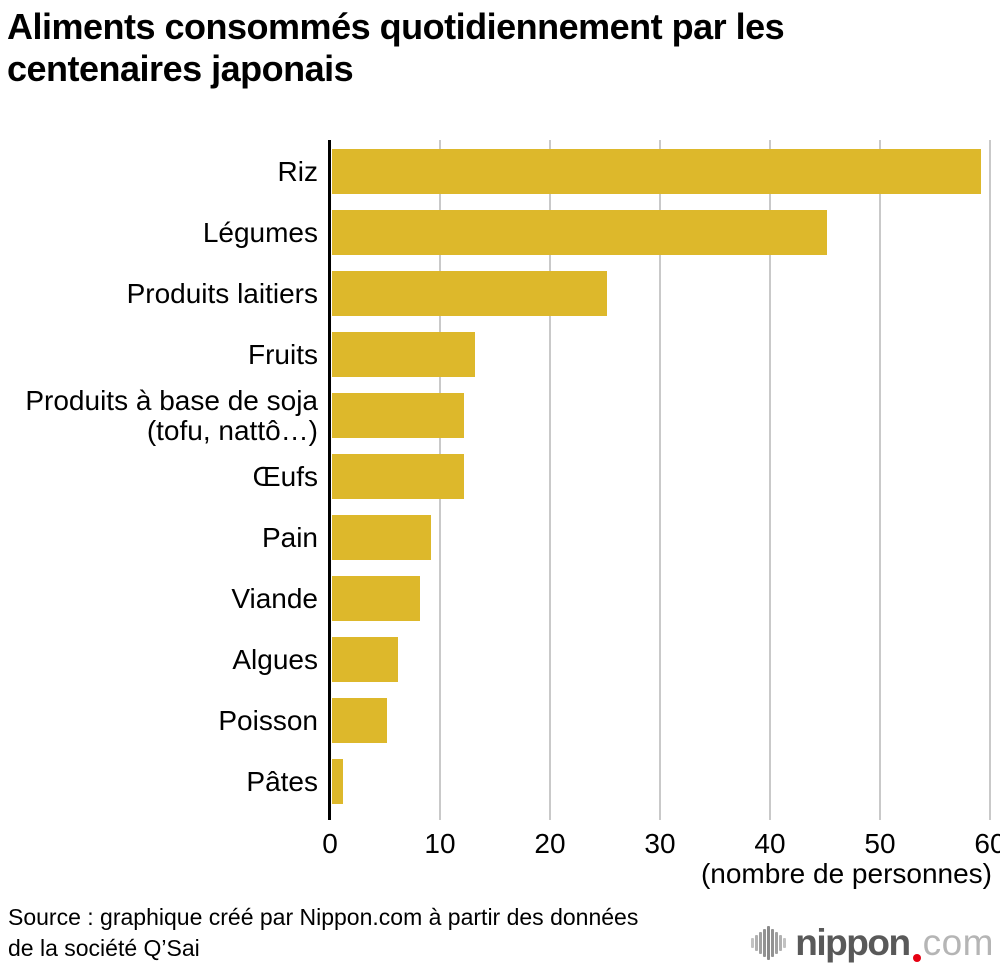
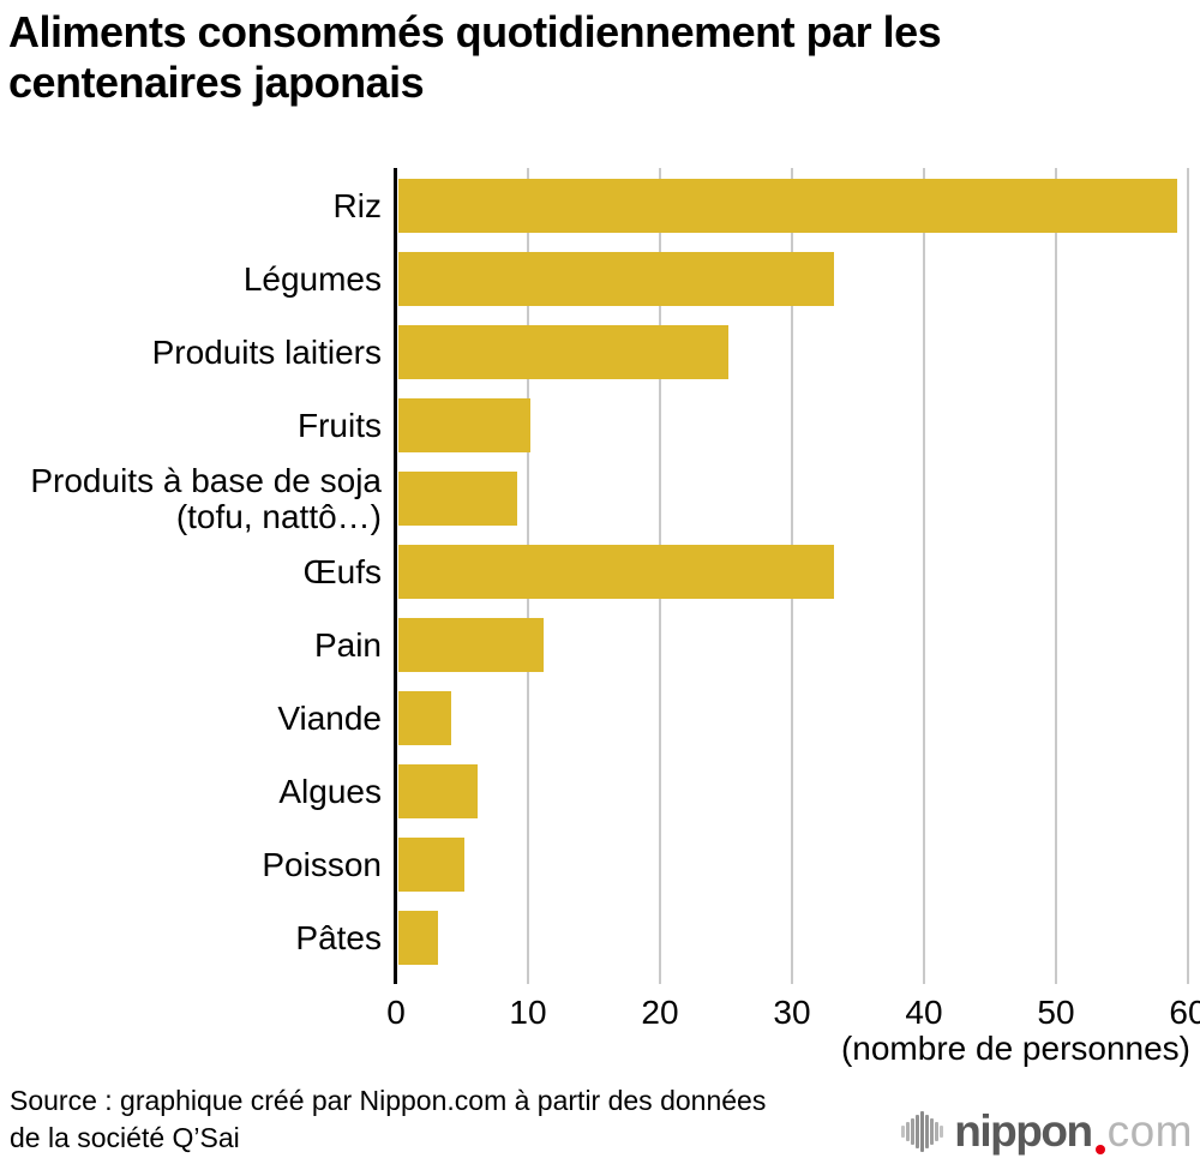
Légumes: 45 -> 33
Fruits: 13 -> 10
Produits à base de soja (tofu, nattô…): 12 -> 9
Œufs: 12 -> 33
Pain: 9 -> 11
Viande: 8 -> 4
Pâtes: 1 -> 3
